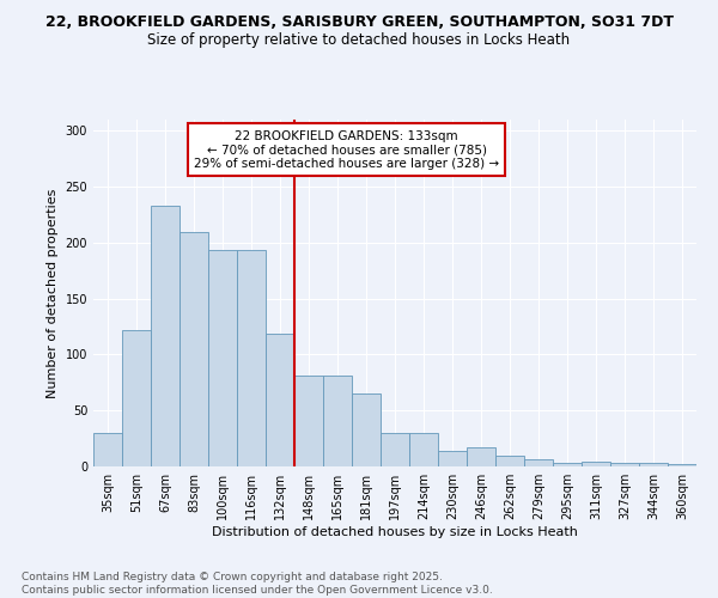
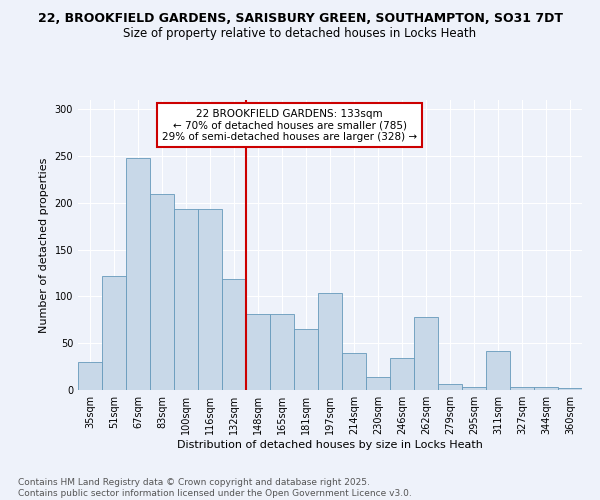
67sqm: 233 -> 248
197sqm: 30 -> 104
214sqm: 30 -> 40
246sqm: 17 -> 34
262sqm: 10 -> 78
311sqm: 4 -> 42
